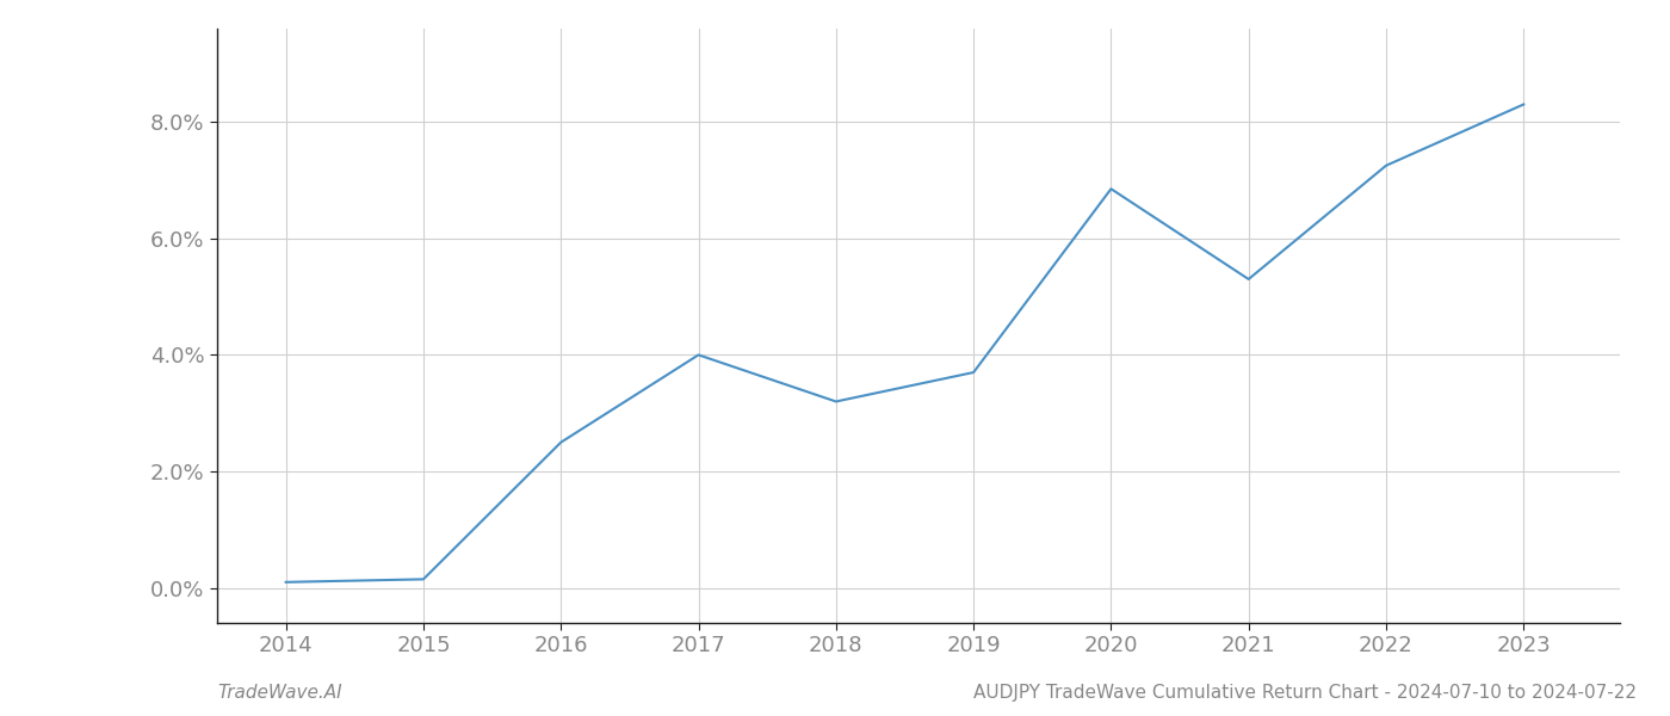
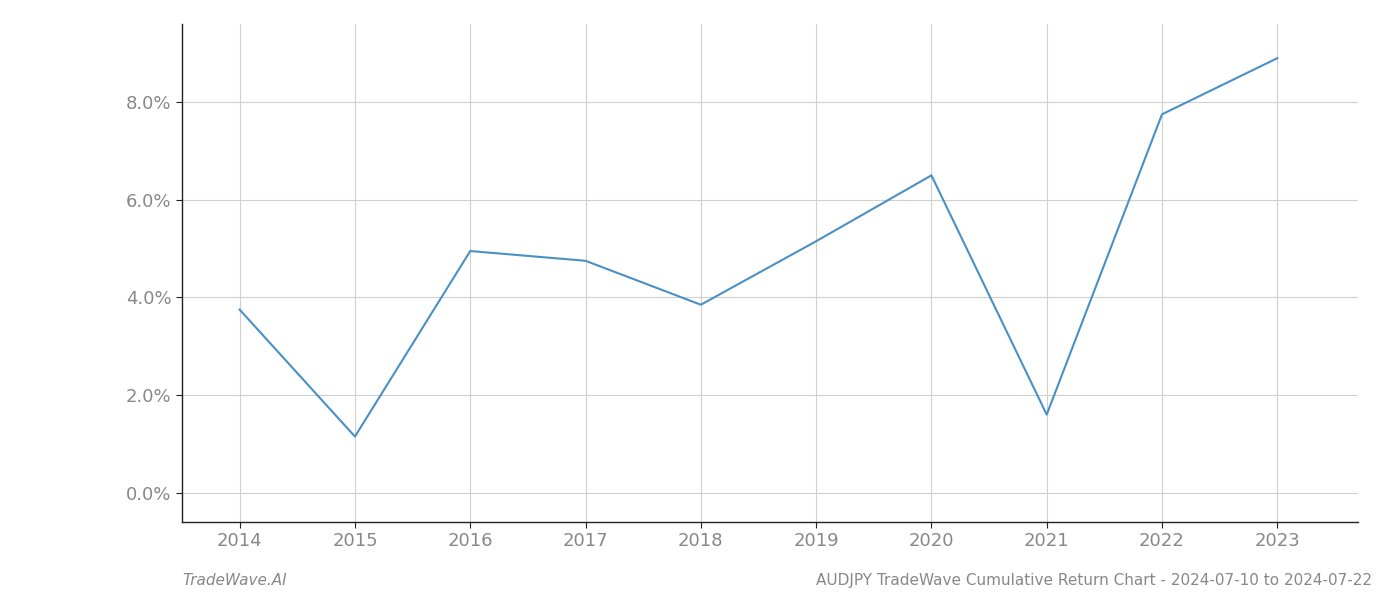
2014: 0.10% -> 3.75%
2015: 0.15% -> 1.15%
2016: 2.50% -> 4.95%
2017: 4.00% -> 4.75%
2018: 3.20% -> 3.85%
2019: 3.70% -> 5.15%
2020: 6.85% -> 6.50%
2021: 5.30% -> 1.60%
2022: 7.25% -> 7.75%
2023: 8.30% -> 8.90%
